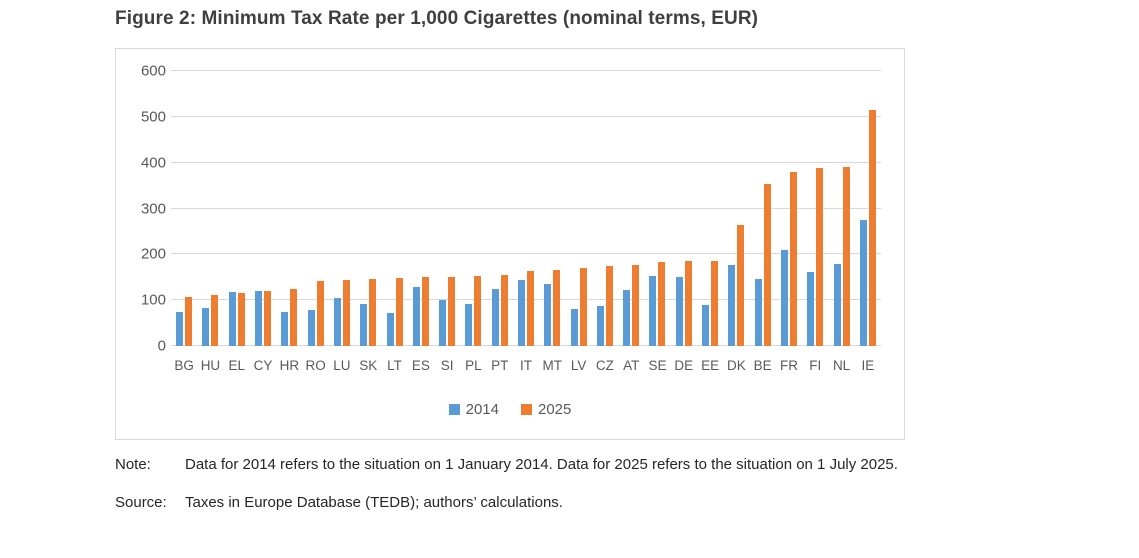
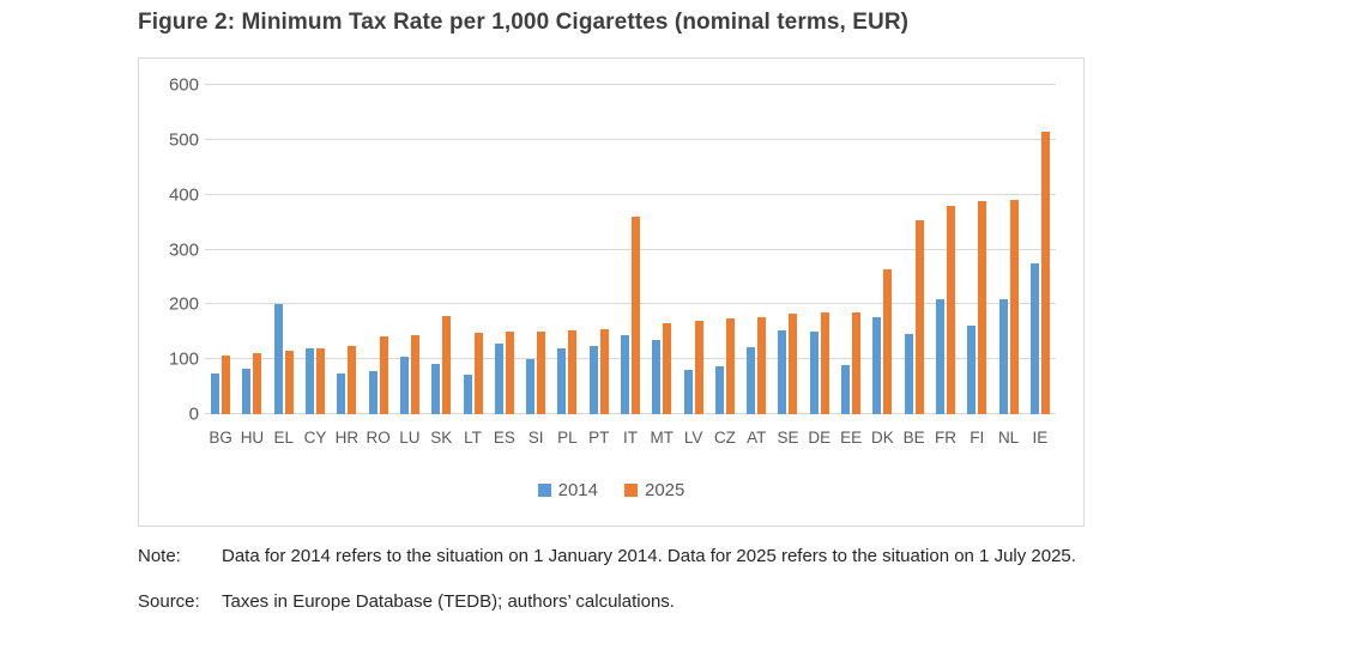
2014/EL: 120 -> 200
2025/SK: 150 -> 180
2014/PL: 90 -> 120
2025/IT: 160 -> 360
2014/NL: 180 -> 210
